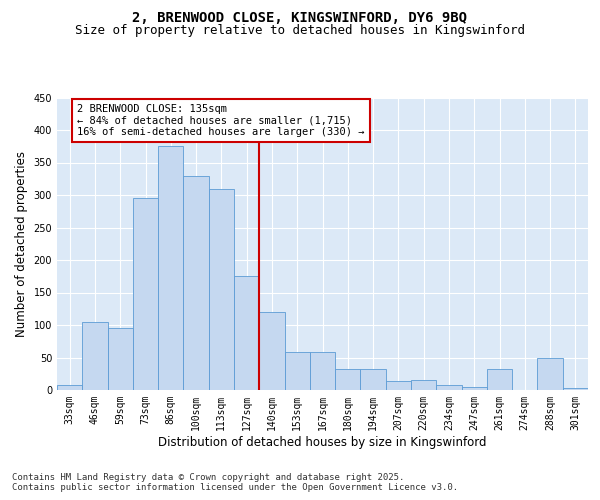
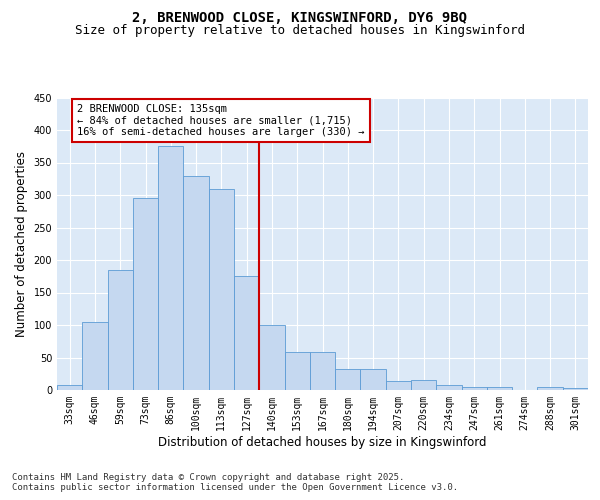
59sqm: 96 -> 185
140sqm: 120 -> 100
261sqm: 32 -> 5
288sqm: 50 -> 4
